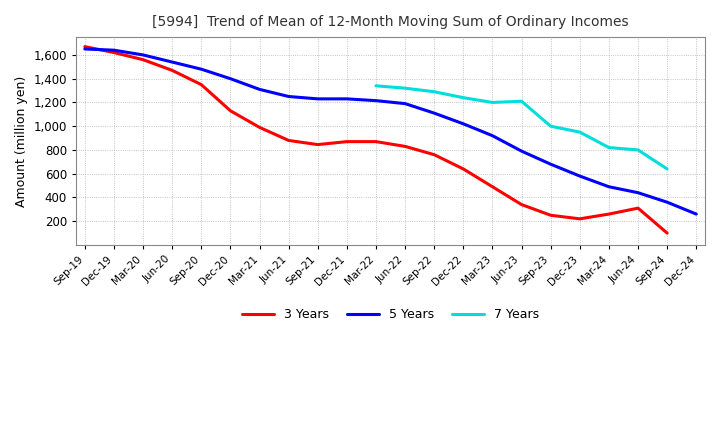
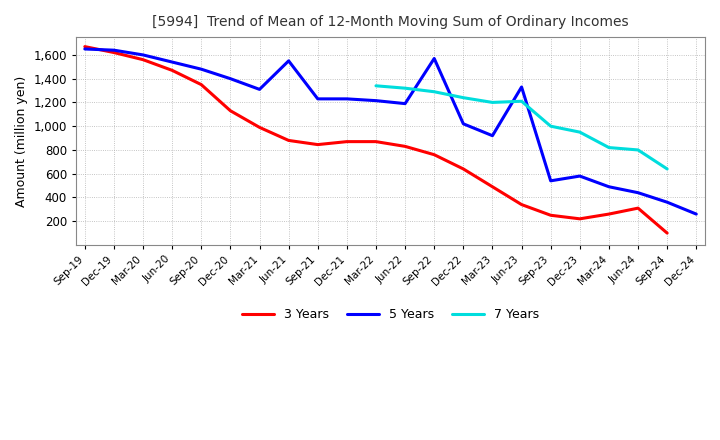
5 Years/Jun-21: 1,250 -> 1,550
5 Years/Sep-22: 1,110 -> 1,570
5 Years/Jun-23: 790 -> 1,330
5 Years/Sep-23: 680 -> 540
